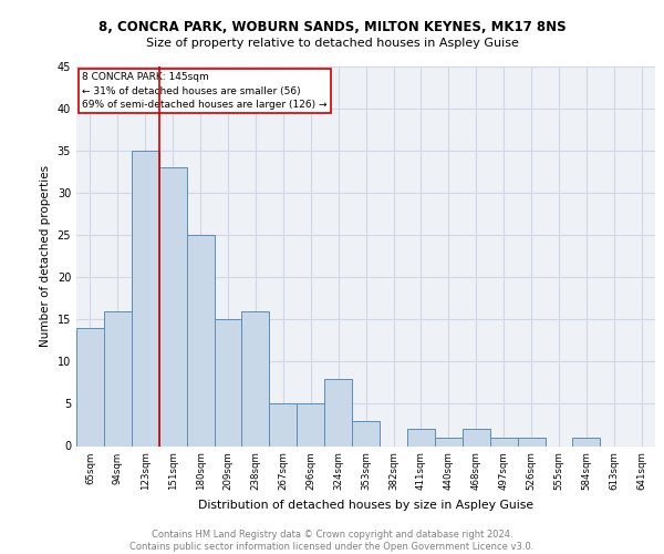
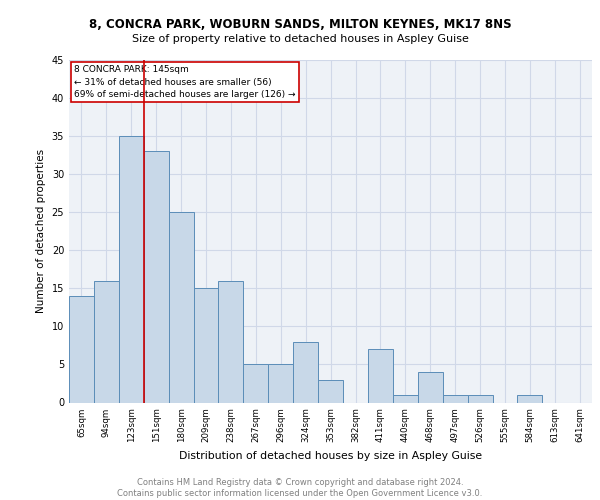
411sqm: 2 -> 7
468sqm: 2 -> 4
